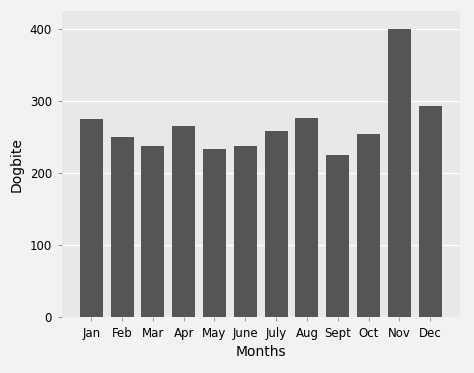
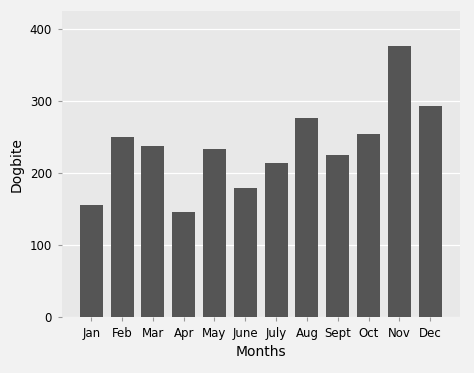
Jan: 275 -> 156
Apr: 265 -> 146
June: 237 -> 180
July: 258 -> 214
Nov: 400 -> 376
